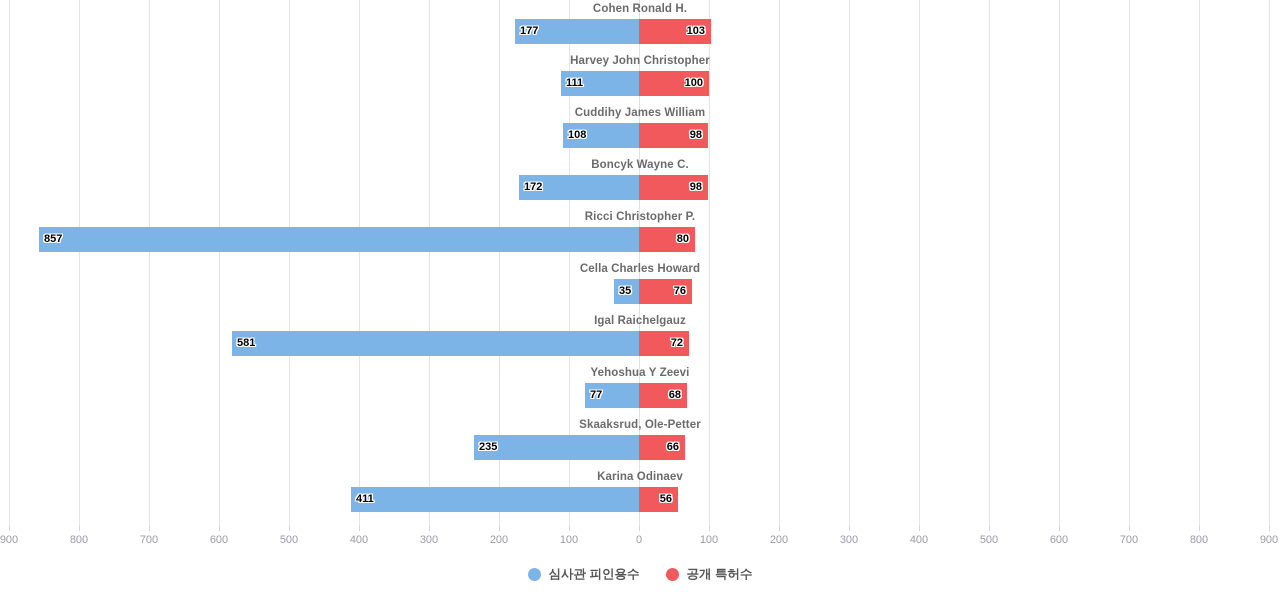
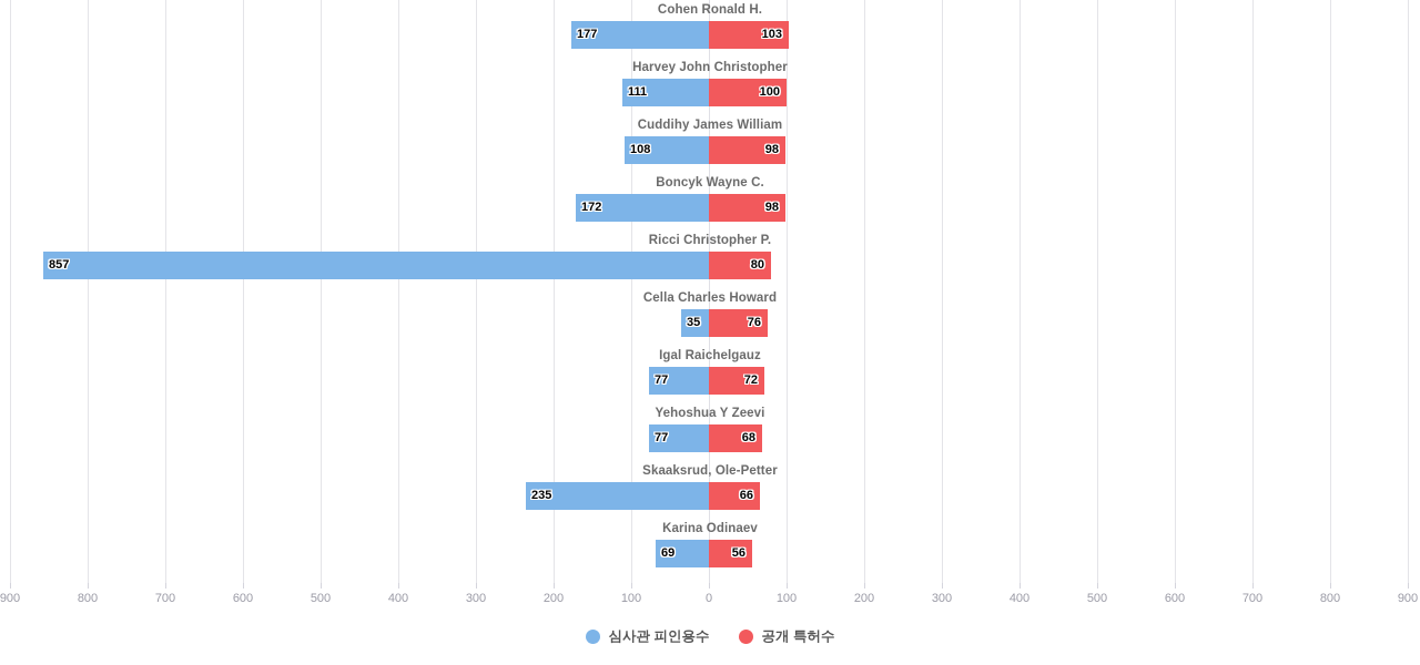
심사관 피인용수/Igal Raichelgauz: 581 -> 77
심사관 피인용수/Karina Odinaev: 411 -> 69
